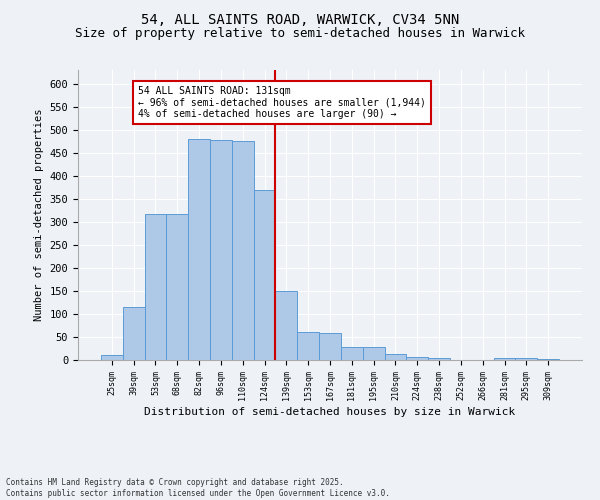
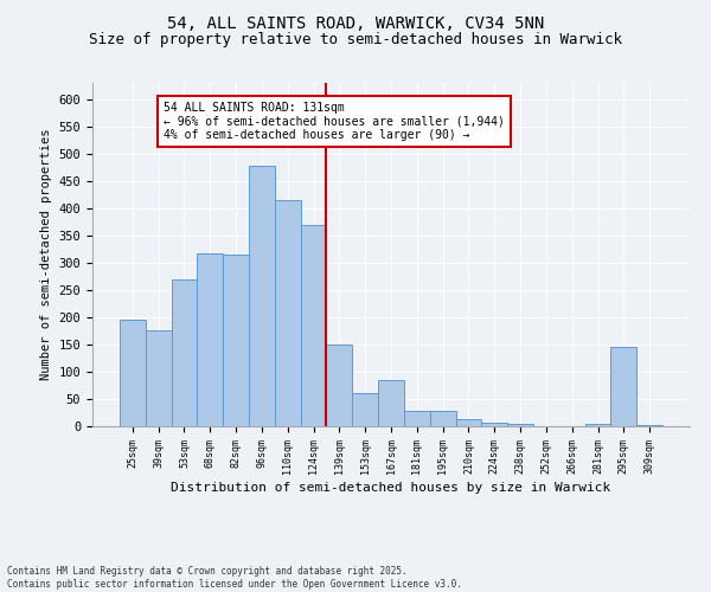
25sqm: 10 -> 195
39sqm: 115 -> 175
53sqm: 317 -> 270
82sqm: 480 -> 315
110sqm: 475 -> 415
167sqm: 58 -> 85
295sqm: 5 -> 145
